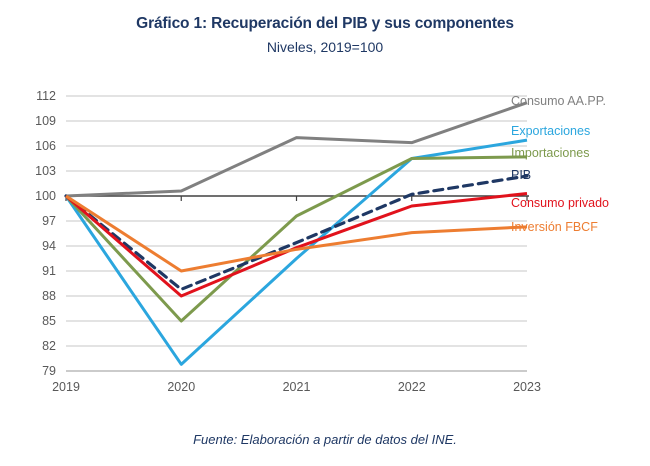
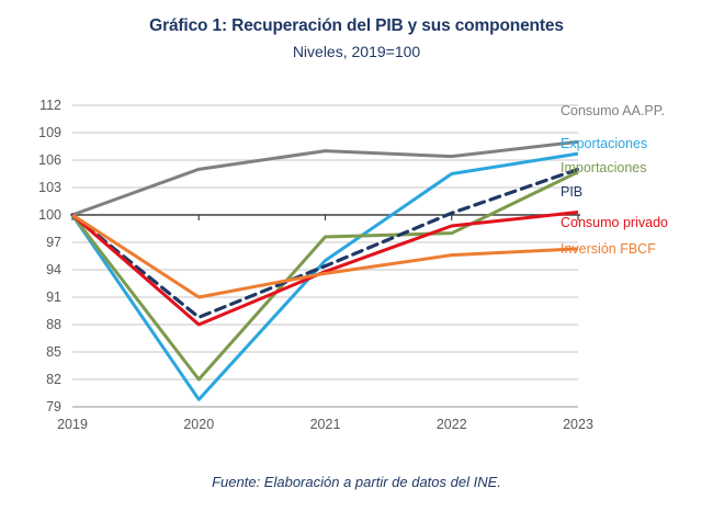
Consumo AA.PP./2020: 101 -> 105
Importaciones/2020: 85 -> 82
Exportaciones/2021: 92 -> 95
Importaciones/2022: 104 -> 98
Consumo AA.PP./2023: 111 -> 108
PIB/2023: 102 -> 105
